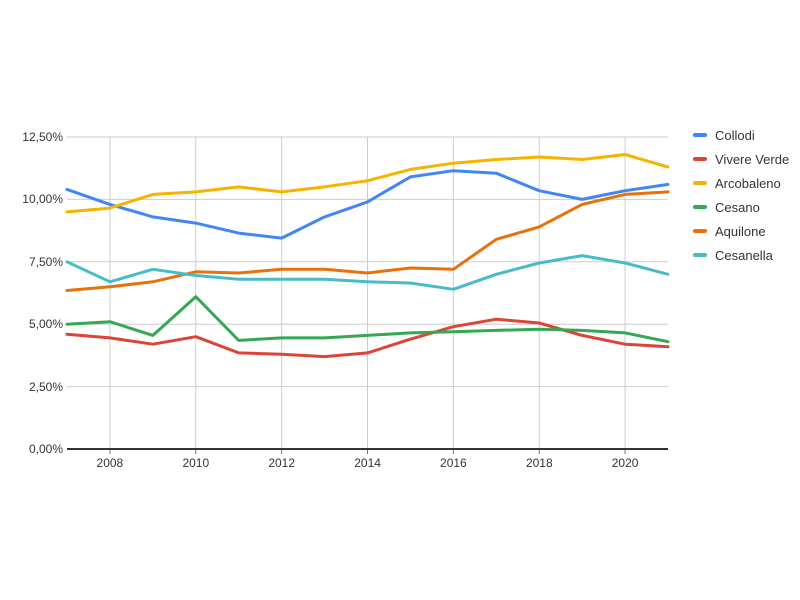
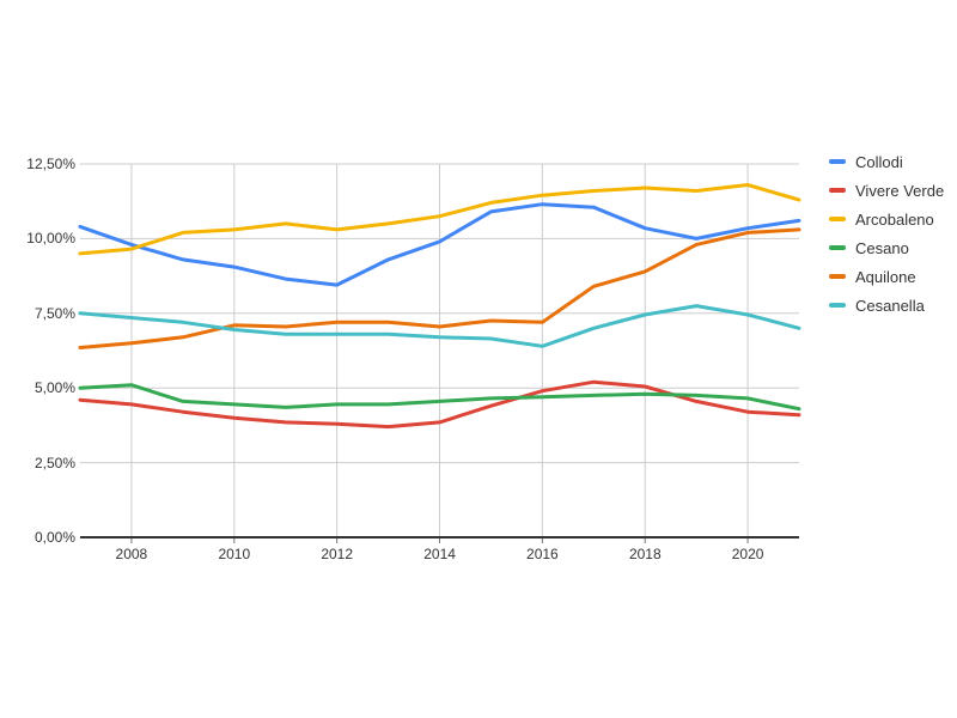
Cesanella/2008: 6,7% -> 7,3%
Vivere Verde/2010: 4,5% -> 4,0%
Cesano/2010: 6,1% -> 4,5%
